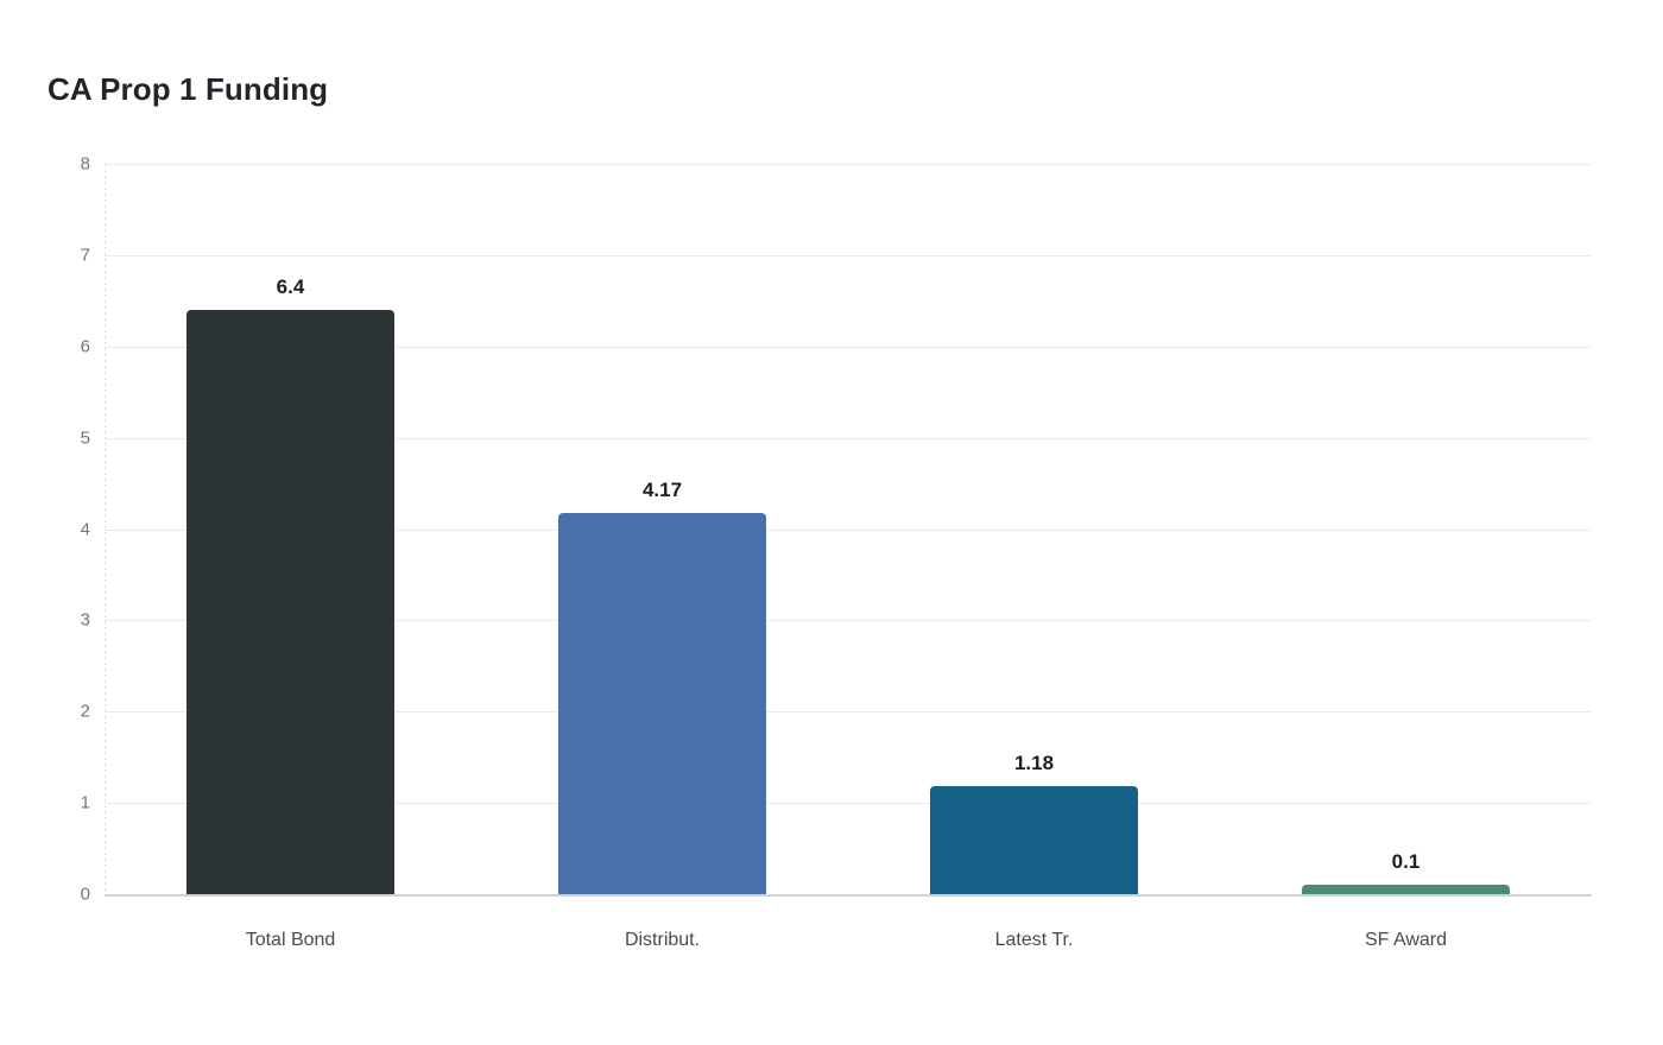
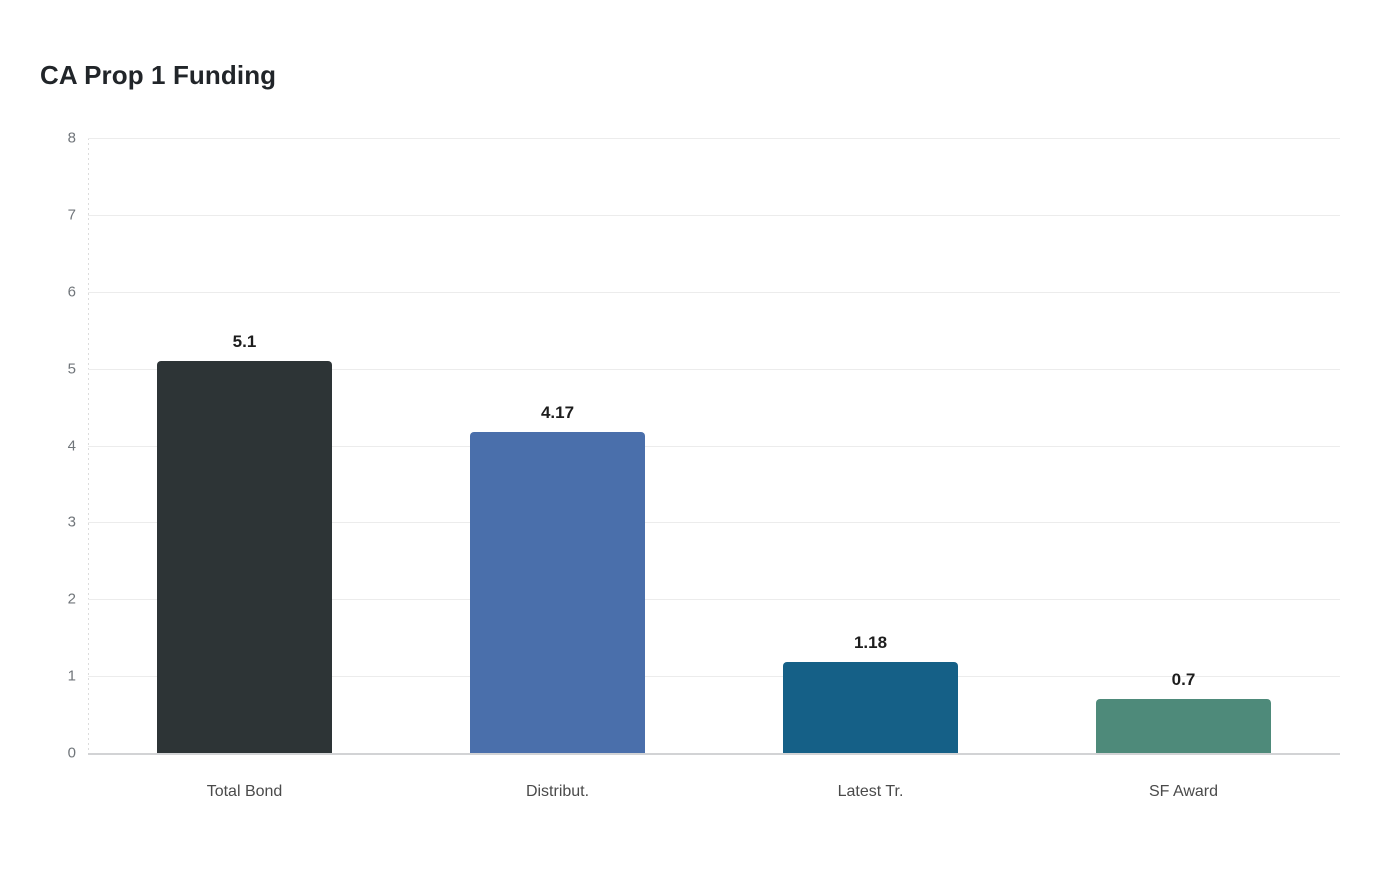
Total Bond: 6.4 -> 5.1
SF Award: 0.1 -> 0.7
